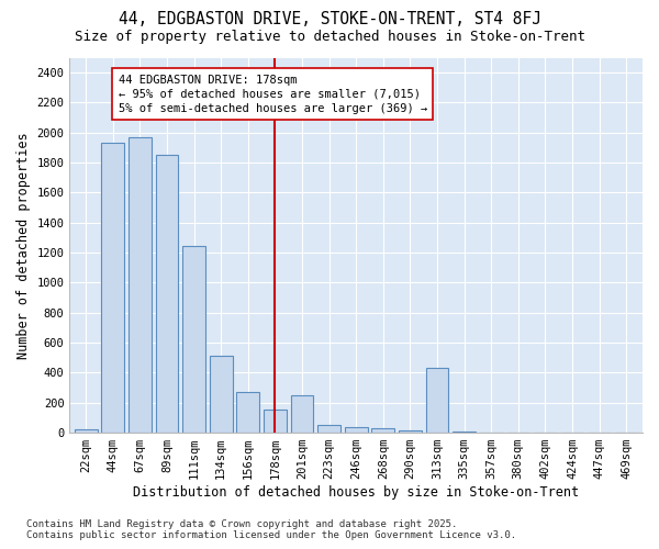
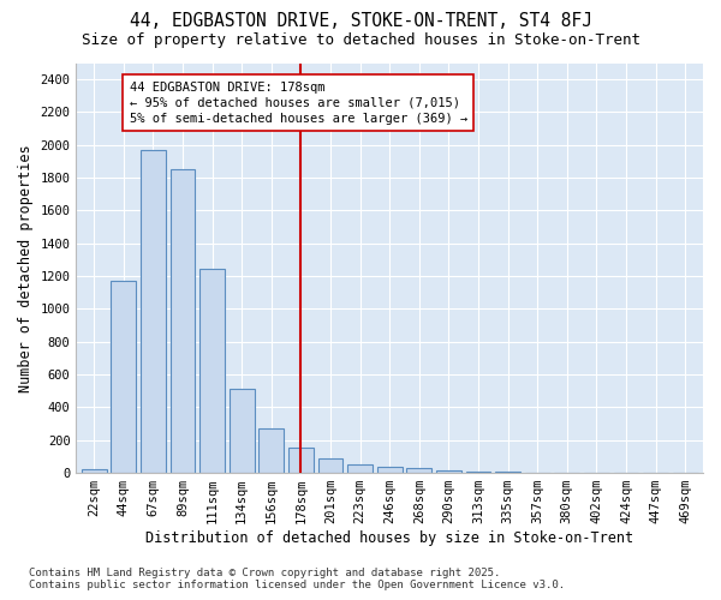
44sqm: 1930 -> 1170
201sqm: 250 -> 90
313sqm: 430 -> 10
